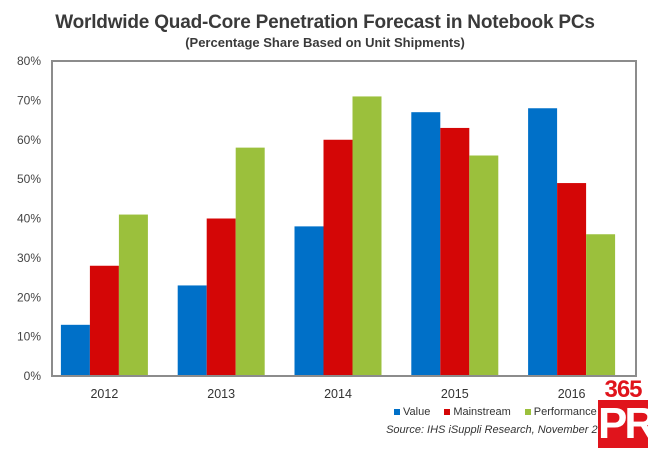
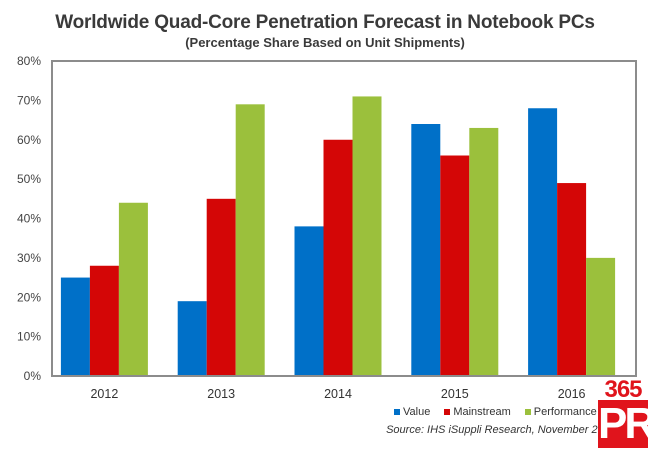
Value/2012: 13% -> 25%
Performance/2012: 41% -> 44%
Value/2013: 23% -> 19%
Mainstream/2013: 40% -> 45%
Performance/2013: 58% -> 69%
Value/2015: 67% -> 64%
Mainstream/2015: 63% -> 56%
Performance/2015: 56% -> 63%
Performance/2016: 36% -> 30%
